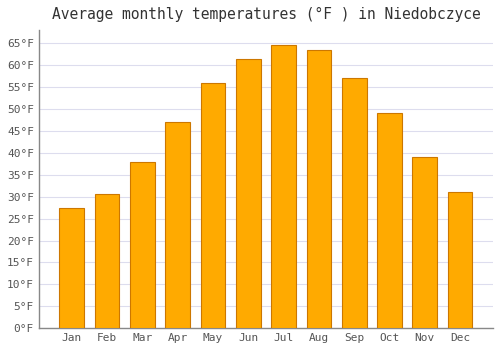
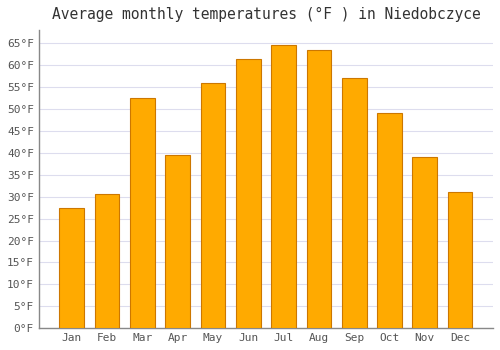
Mar: 38.0°F -> 52.5°F
Apr: 47.0°F -> 39.5°F
